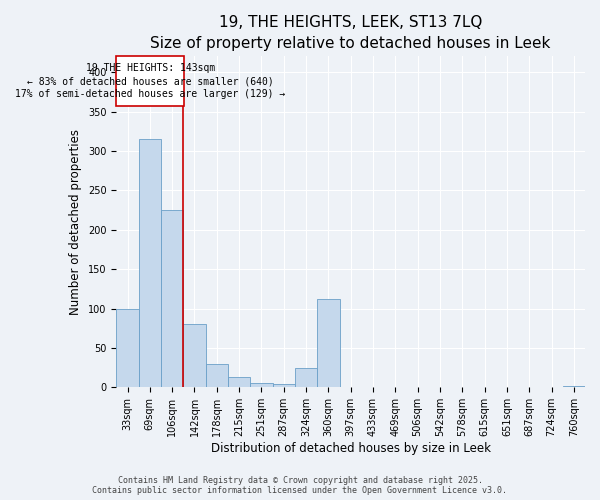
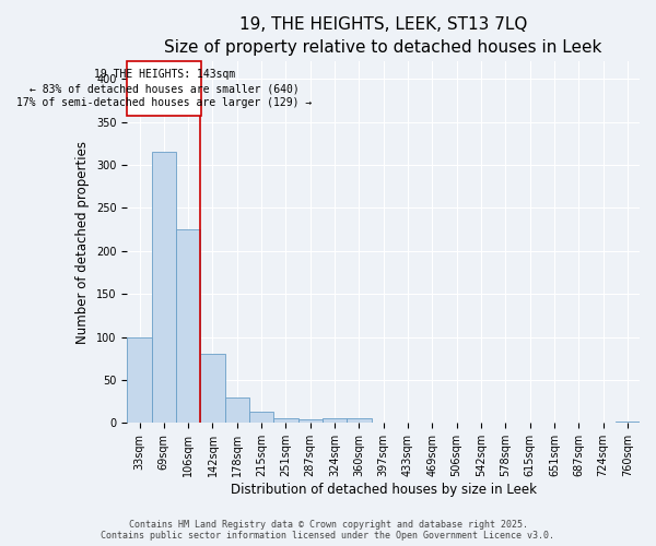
324sqm: 24 -> 5
360sqm: 112 -> 6
